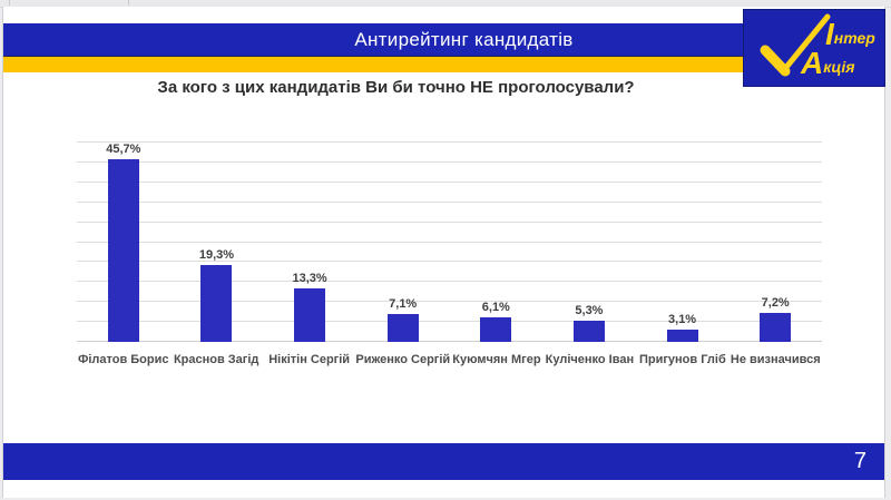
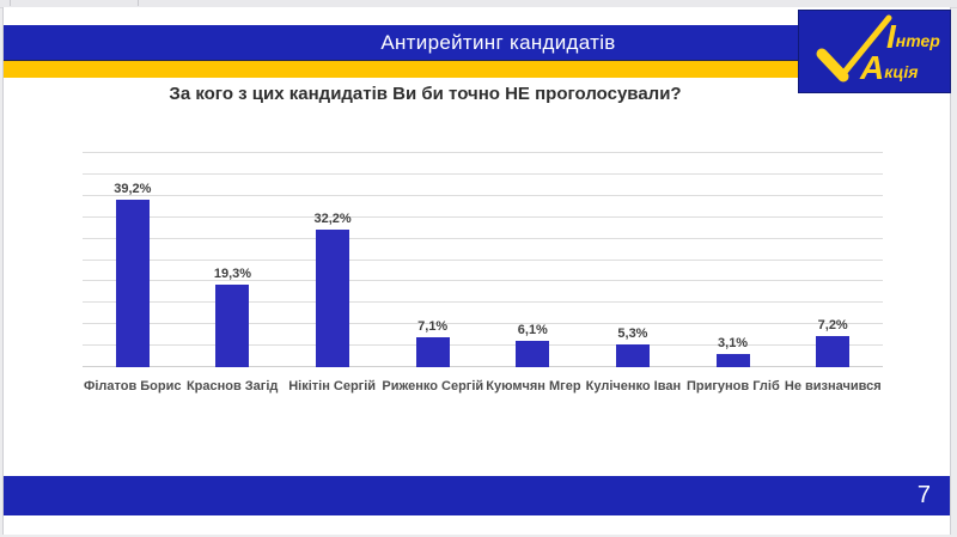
Філатов Борис: 45,7% -> 39,2%
Нікітін Сергій: 13,3% -> 32,2%
